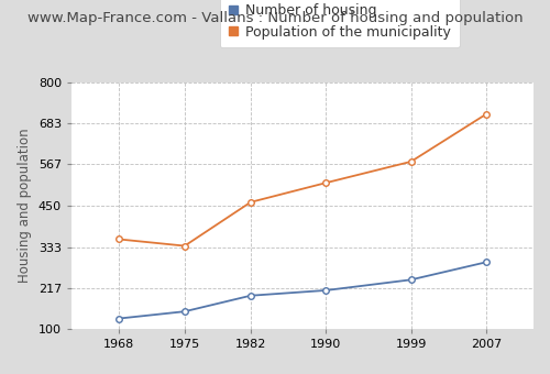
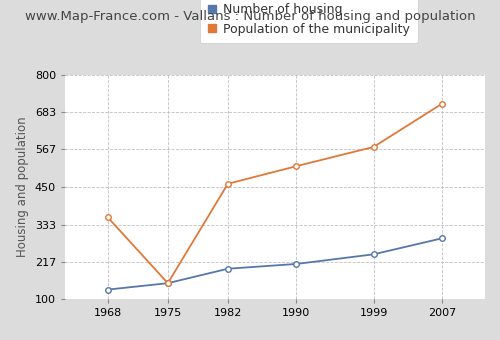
Population of the municipality/1975: 336 -> 150
